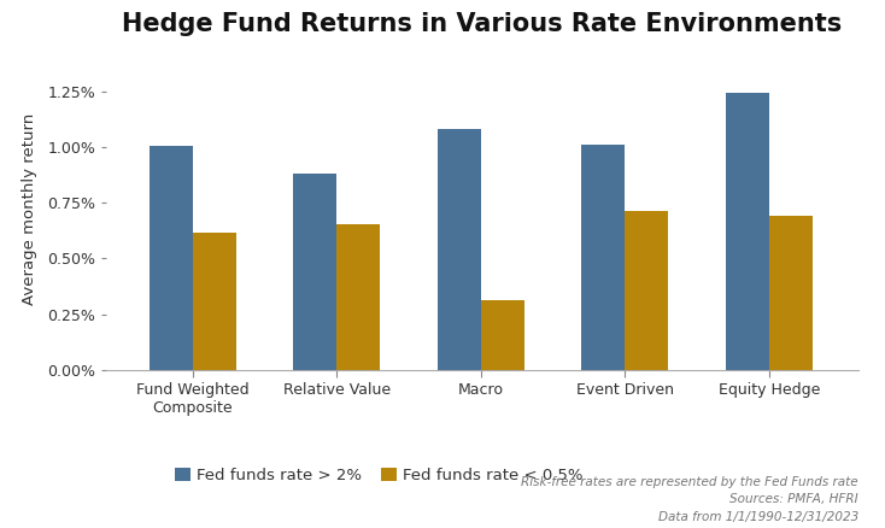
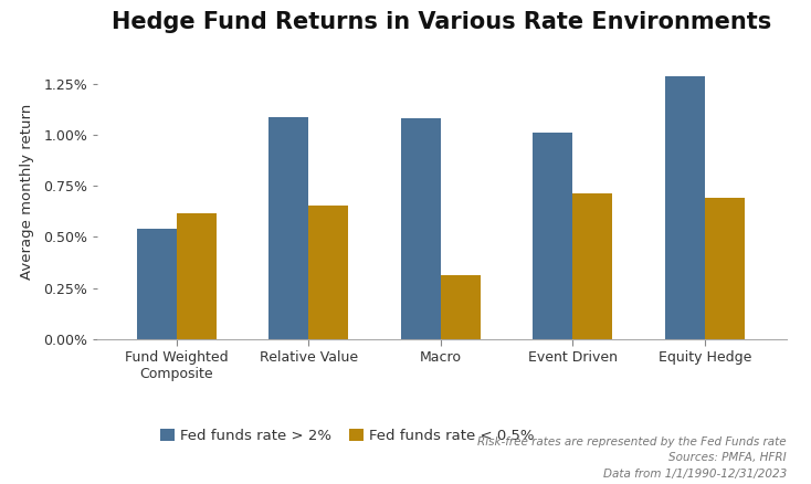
Fed funds rate > 2%/Fund Weighted Composite: 1.00% -> 0.54%
Fed funds rate > 2%/Relative Value: 0.89% -> 1.09%
Fed funds rate > 2%/Equity Hedge: 1.24% -> 1.29%
